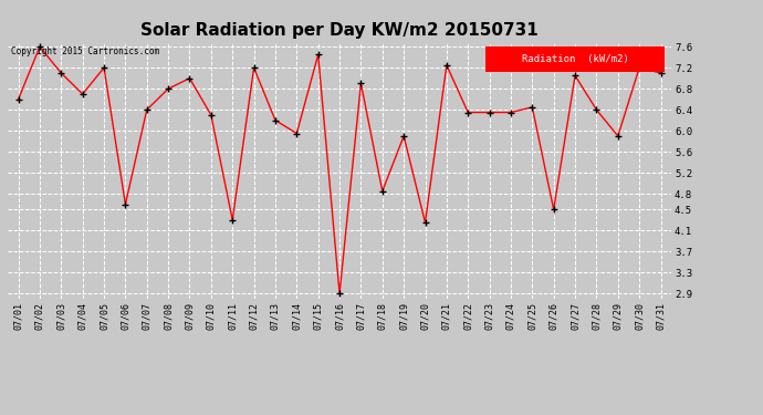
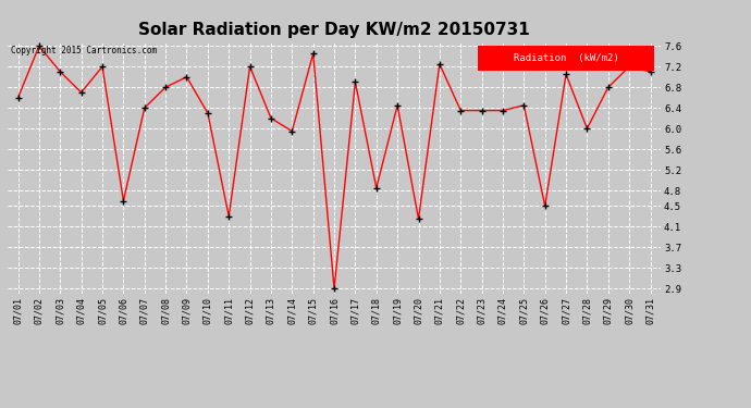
07/19: 5.90 -> 6.45
07/28: 6.40 -> 6.00
07/29: 5.90 -> 6.80
